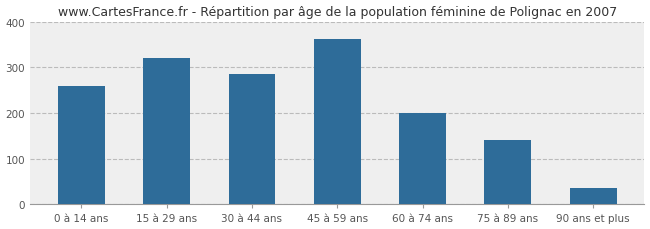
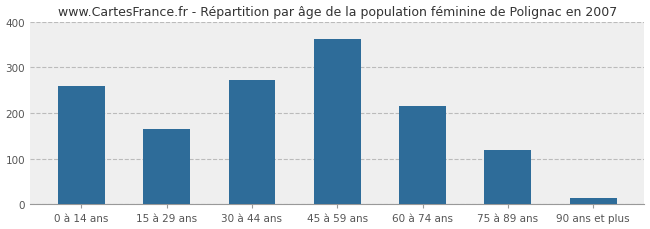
15 à 29 ans: 320 -> 165
30 à 44 ans: 285 -> 272
60 à 74 ans: 200 -> 216
75 à 89 ans: 140 -> 119
90 ans et plus: 35 -> 15
